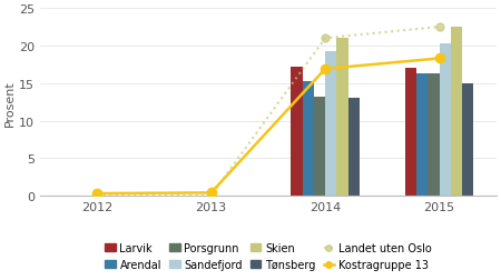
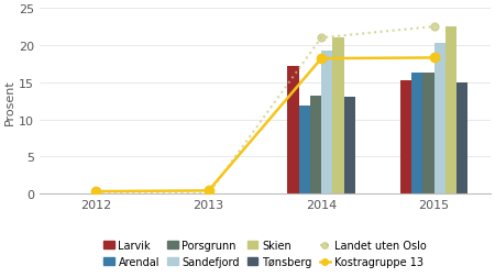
Arendal/2014: 15.3 -> 11.8
Kostragruppe 13/2014: 16.9 -> 18.2
Larvik/2015: 17.1 -> 15.2
